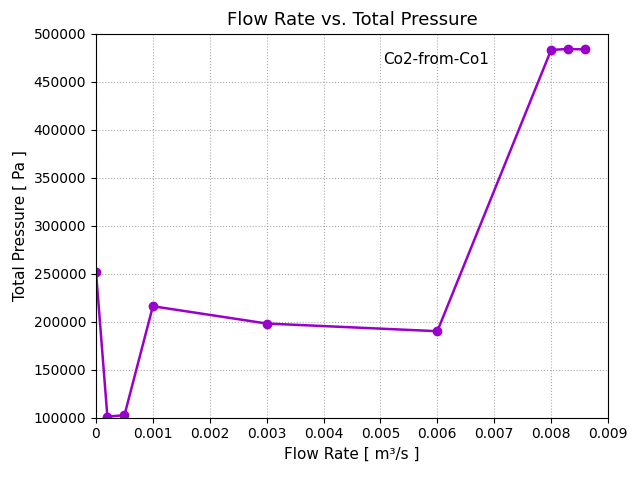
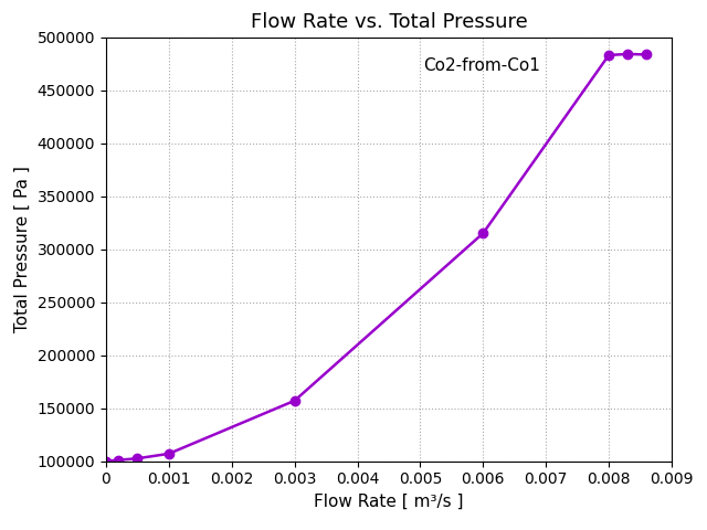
0: 252000 -> 100000
0.001: 216000 -> 107000
0.003: 198000 -> 157000
0.006: 190000 -> 315000
